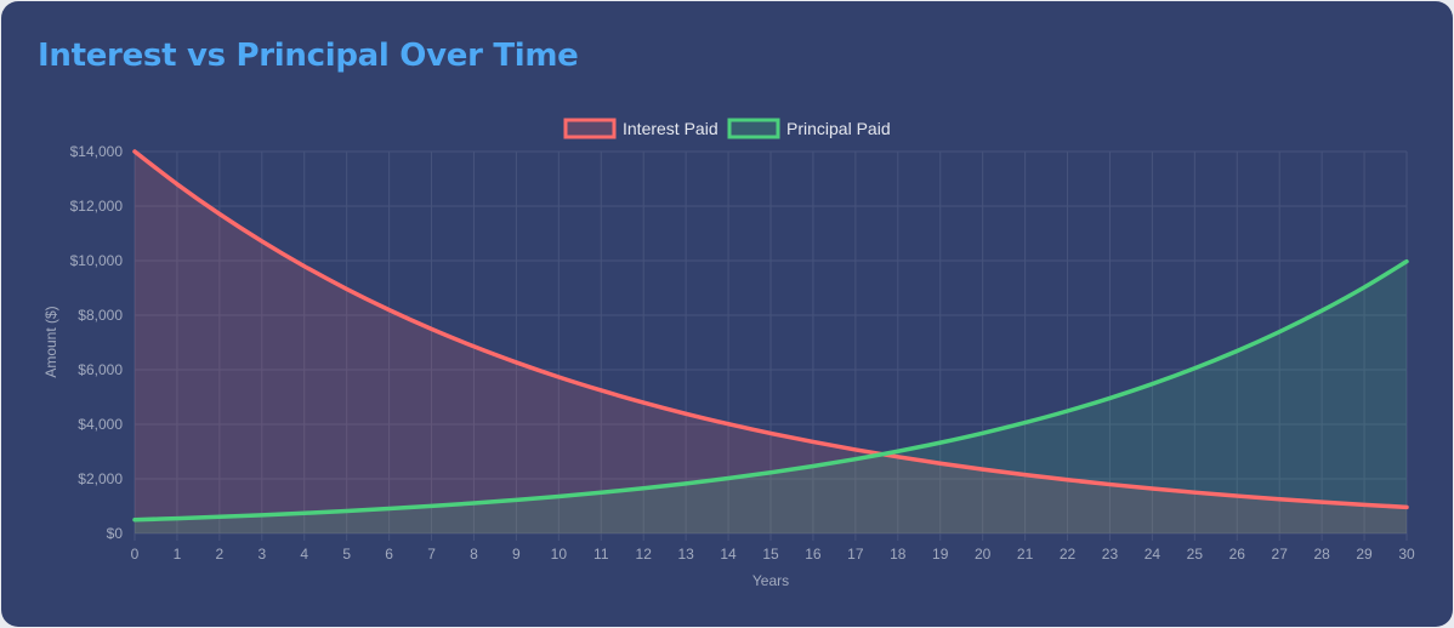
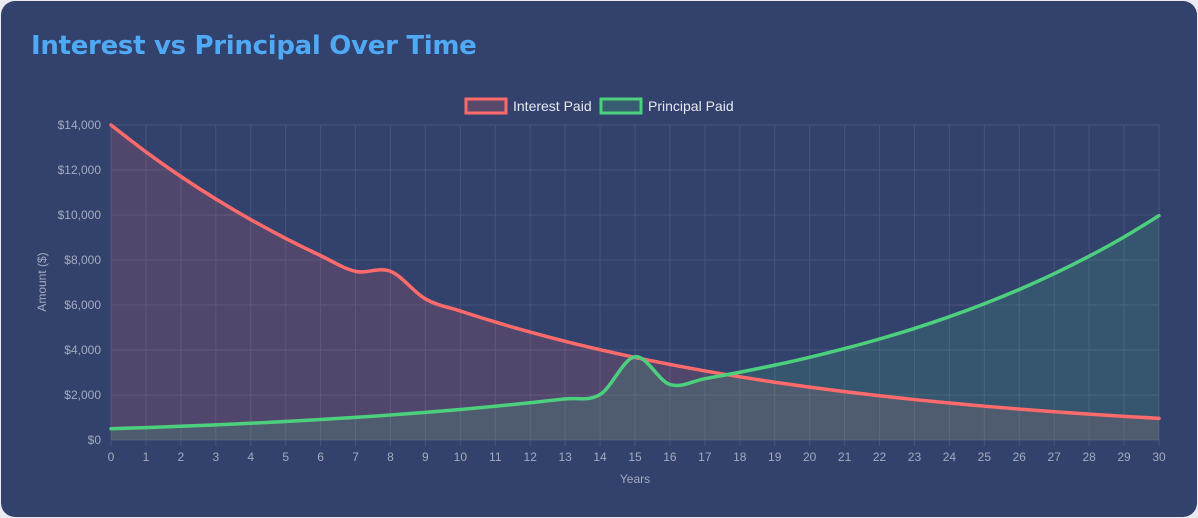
Interest Paid/8: $6900 -> $7500
Principal Paid/15: $2200 -> $3700
